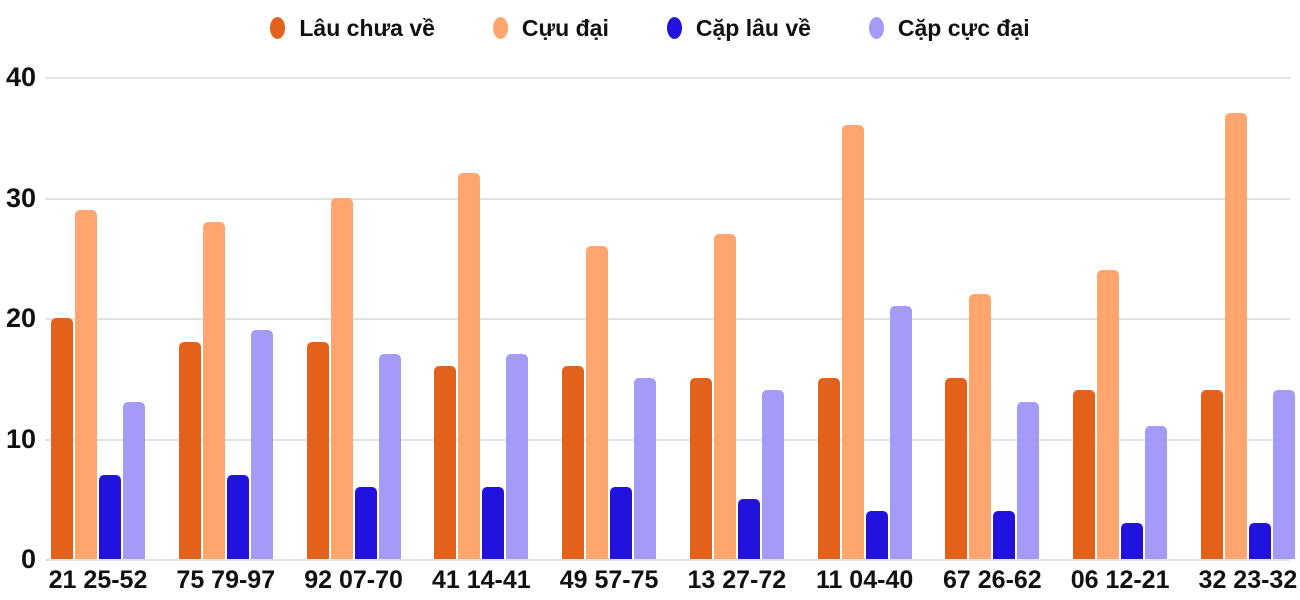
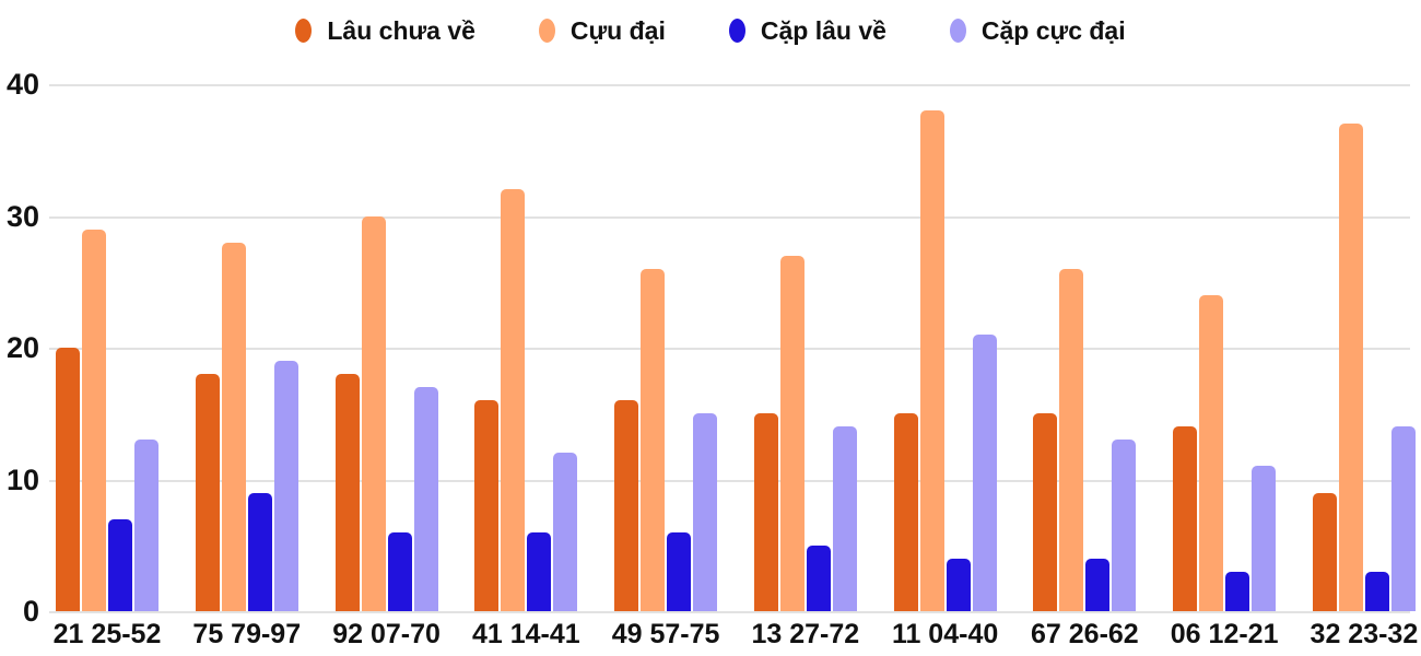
Cặp lâu về/75 79-97: 7 -> 9
Cặp cực đại/41 14-41: 17 -> 12
Cựu đại/11 04-40: 36 -> 38
Cựu đại/67 26-62: 22 -> 26
Lâu chưa về/32 23-32: 14 -> 9
